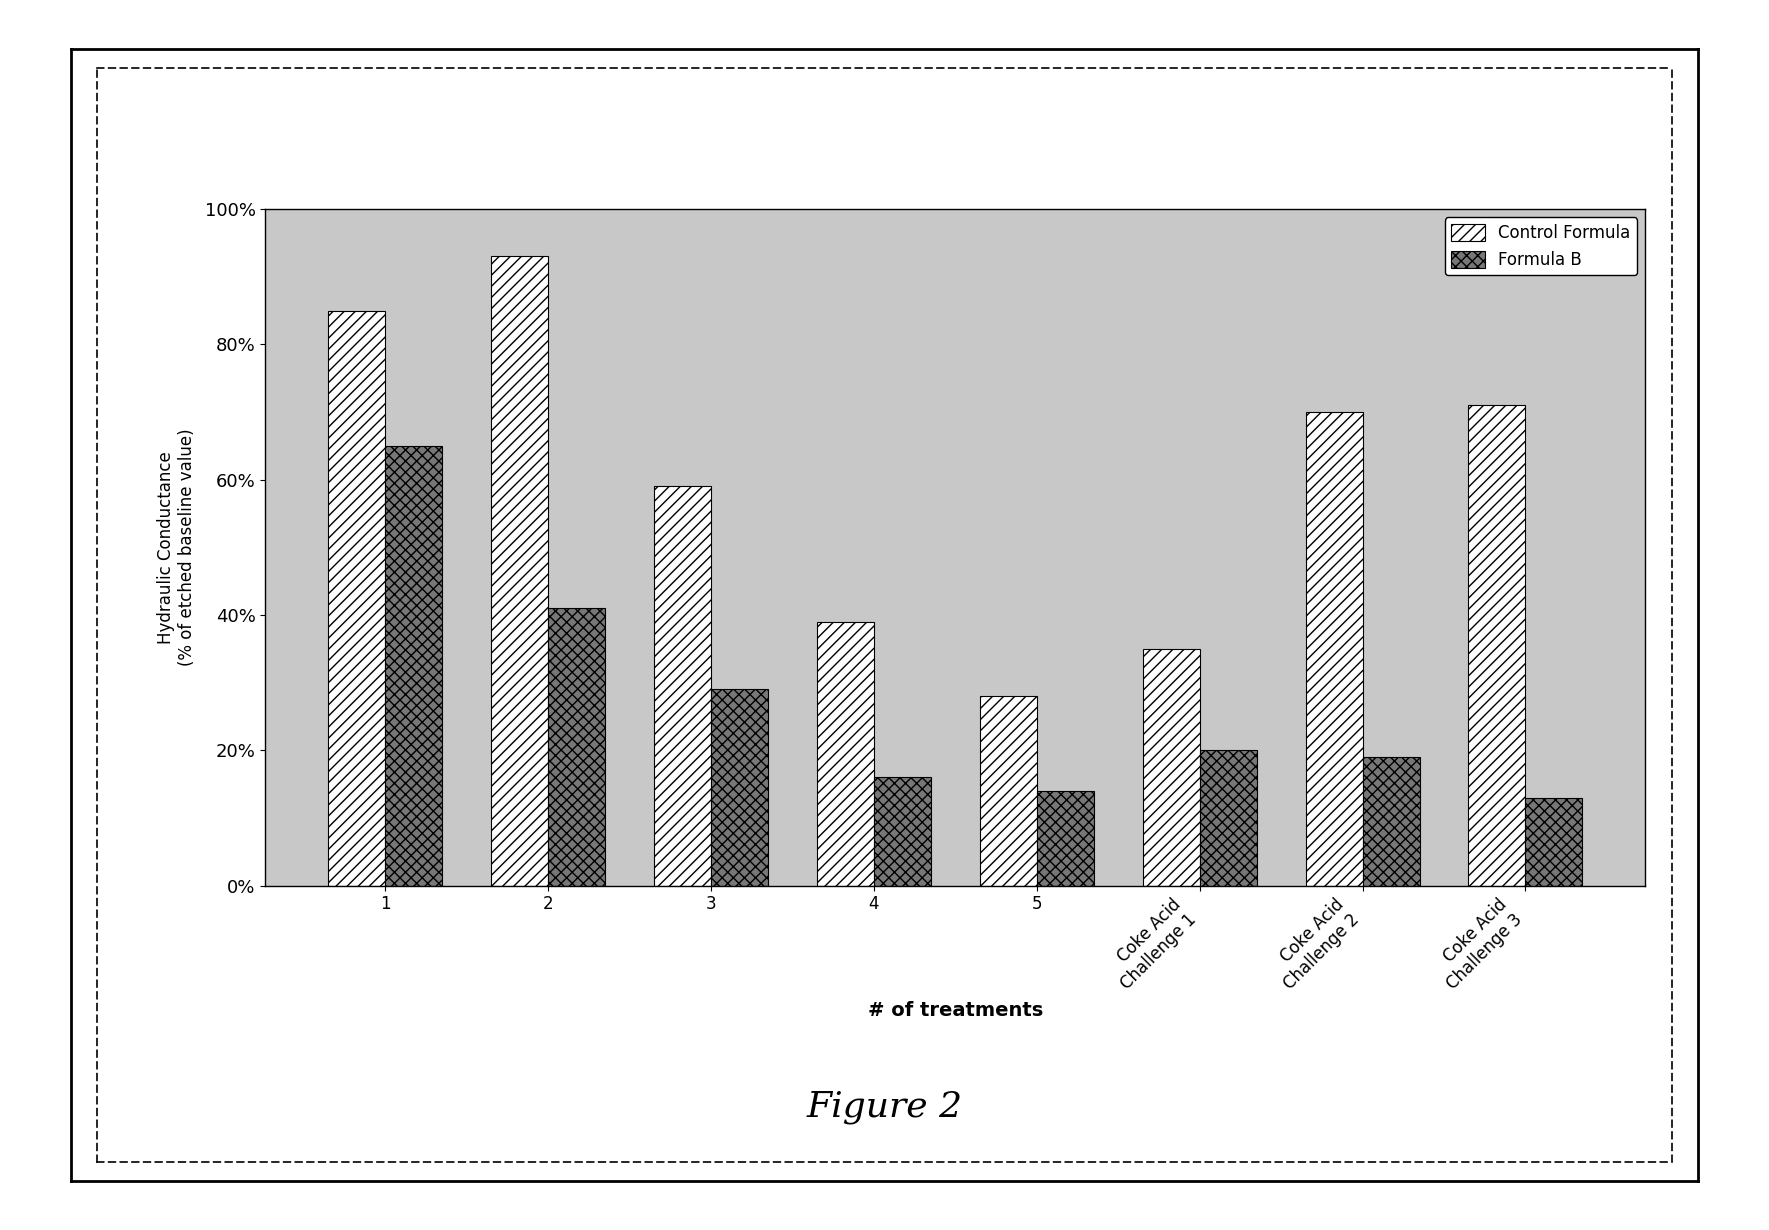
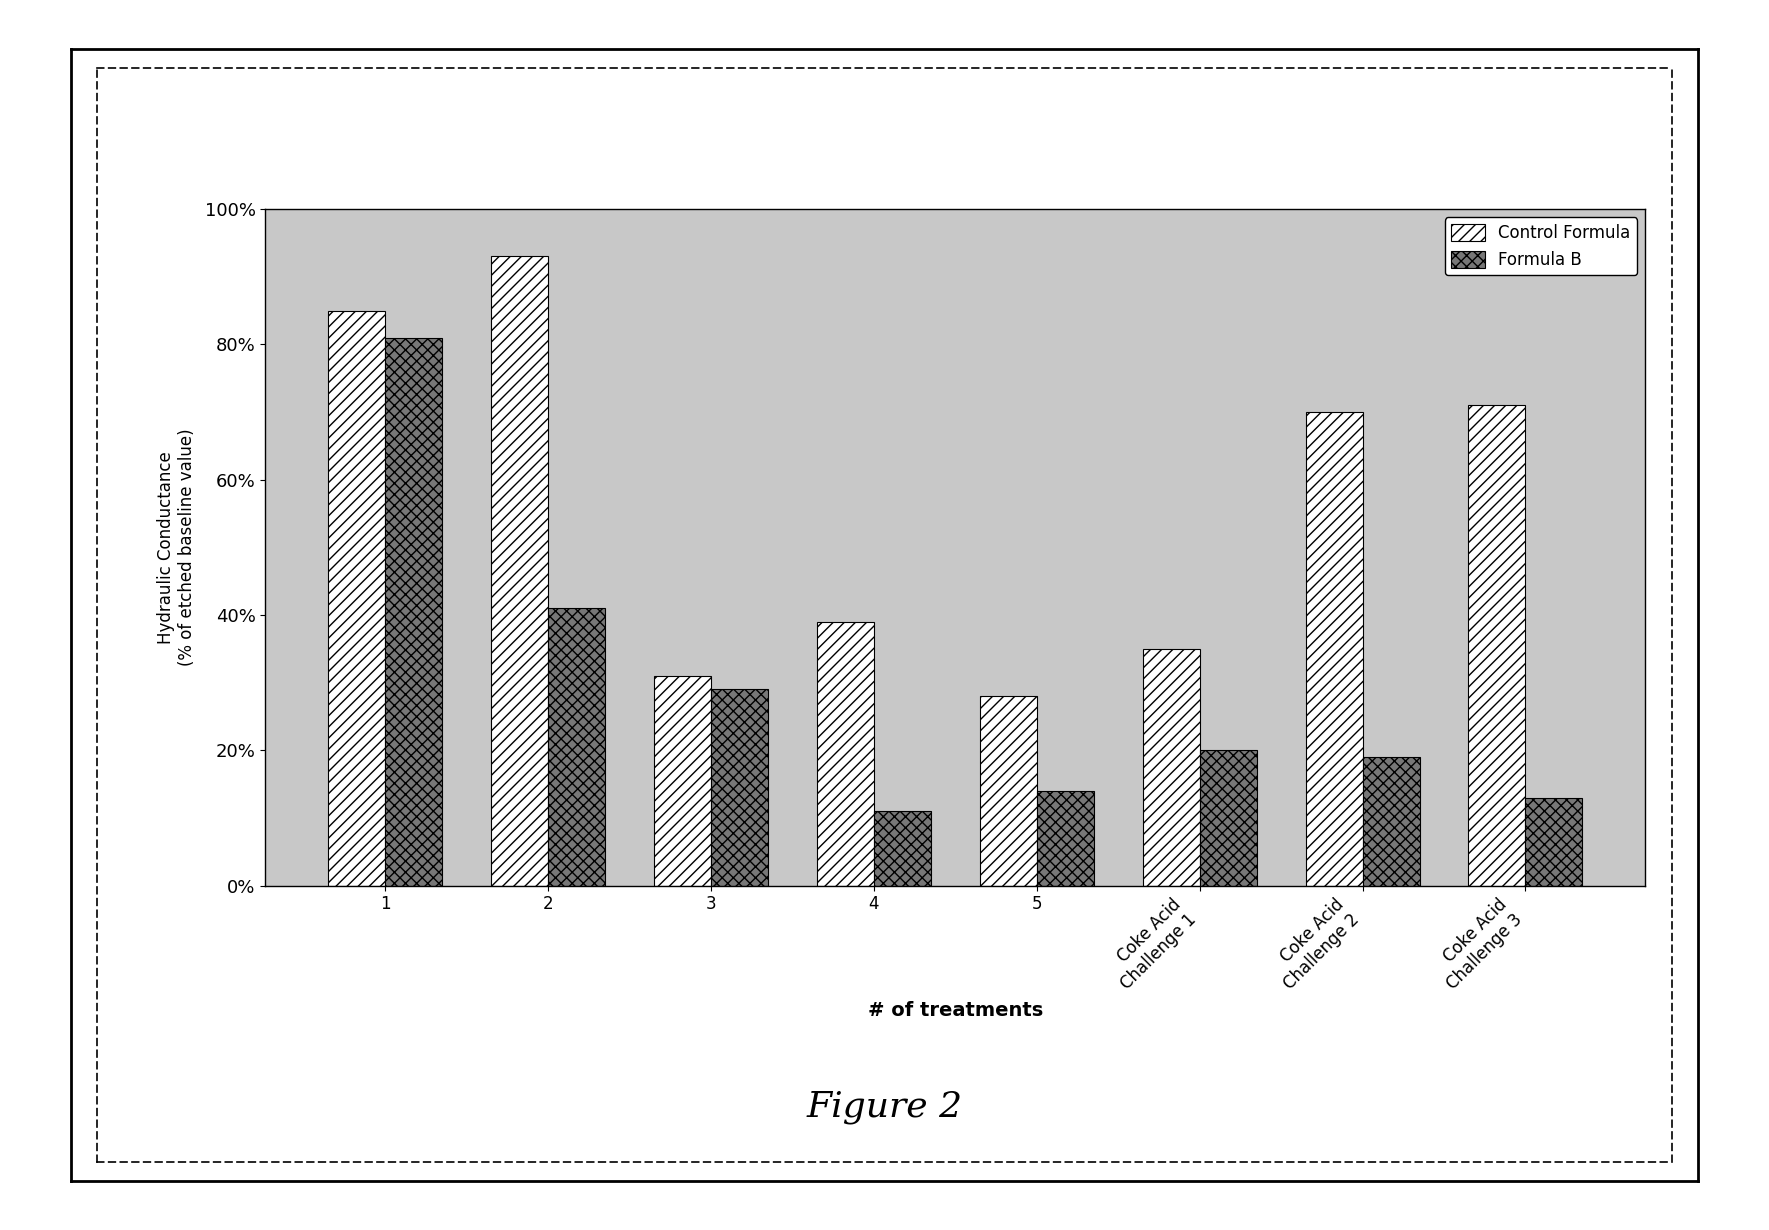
Formula B/1: 65% -> 81%
Control Formula/3: 59% -> 31%
Formula B/4: 16% -> 11%
